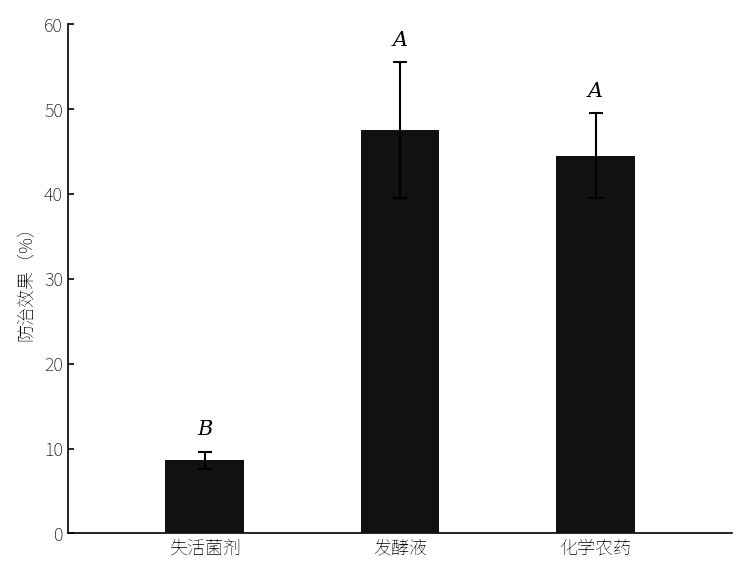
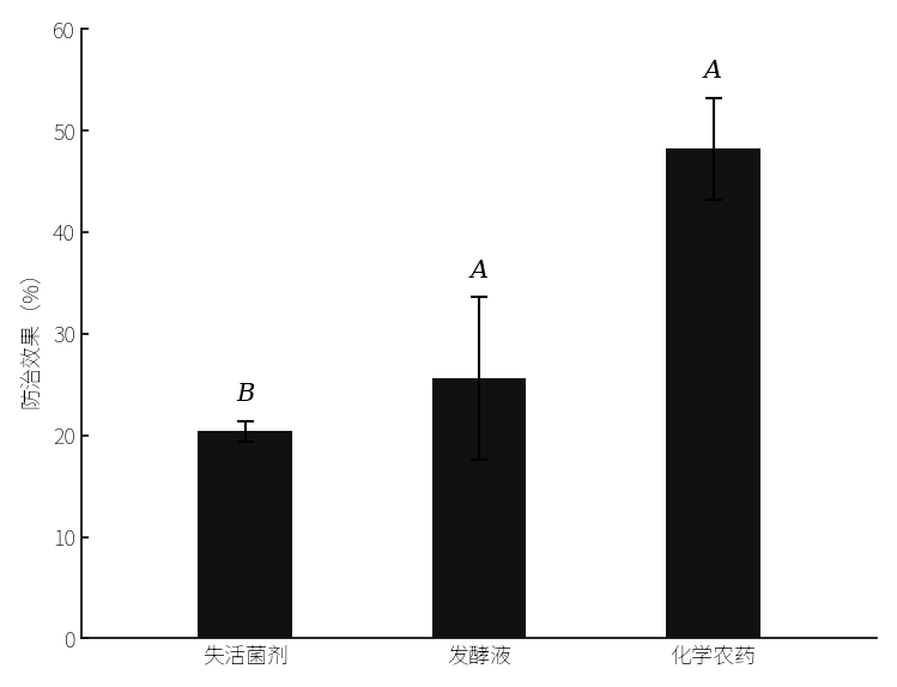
失活菌剂: 8.6 -> 20.4
发酵液: 47.5 -> 25.6
化学农药: 44.5 -> 48.2
